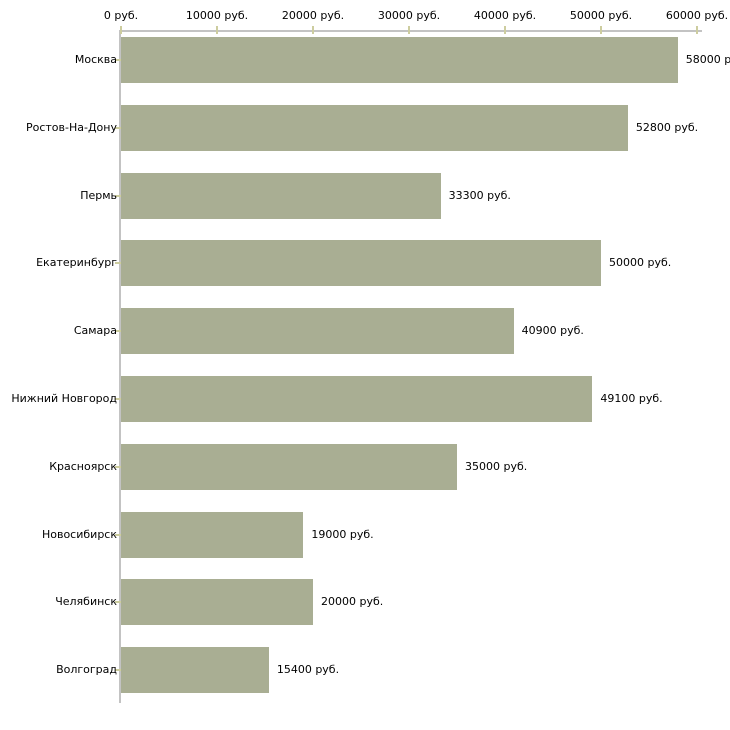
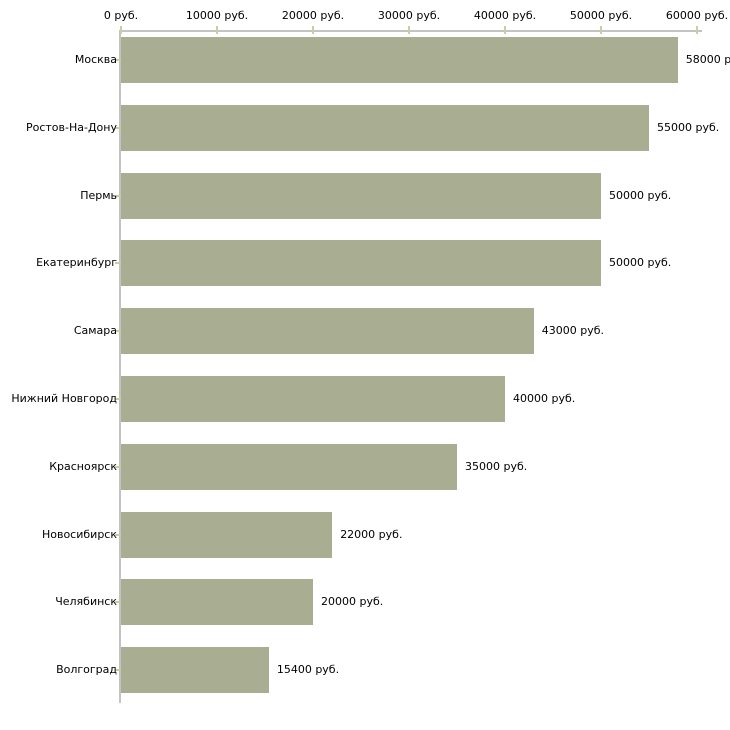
Ростов-На-Дону: 52800 -> 55000
Пермь: 33300 -> 50000
Самара: 40900 -> 43000
Нижний Новгород: 49100 -> 40000
Новосибирск: 19000 -> 22000
